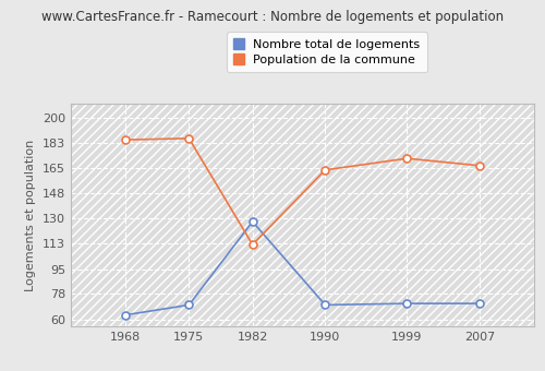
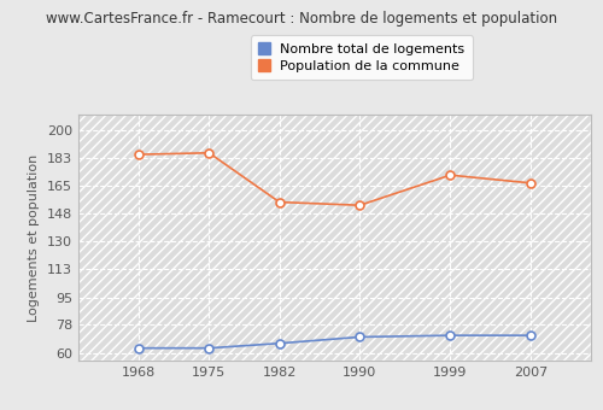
Nombre total de logements/1975: 70 -> 63
Nombre total de logements/1982: 128 -> 66
Population de la commune/1982: 112 -> 155
Population de la commune/1990: 164 -> 153
